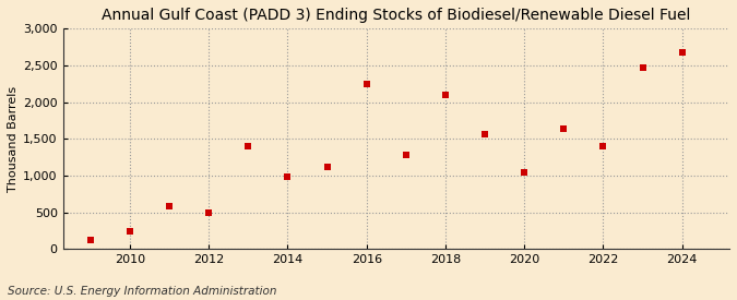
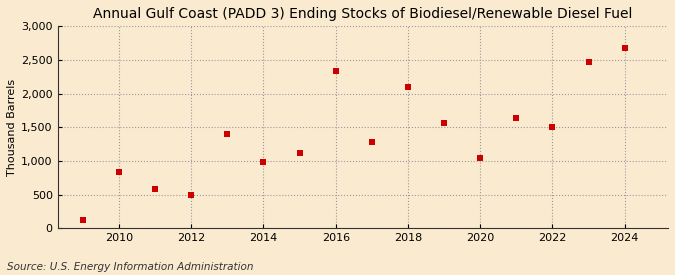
2010: 240 -> 840
2016: 2,250 -> 2,340
2022: 1,400 -> 1,500
